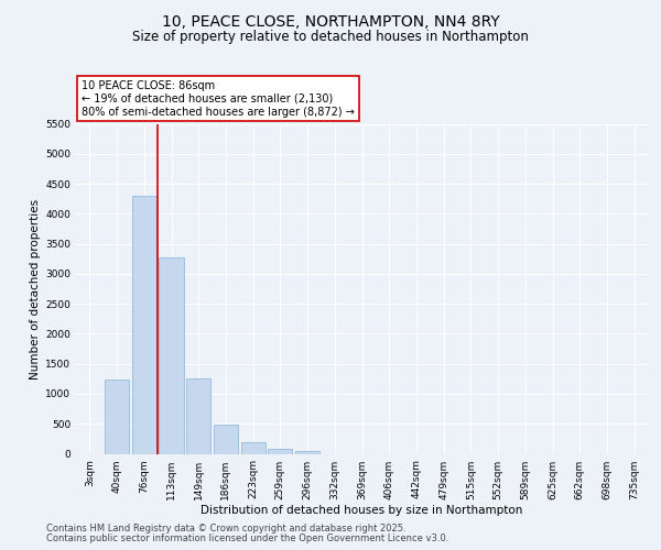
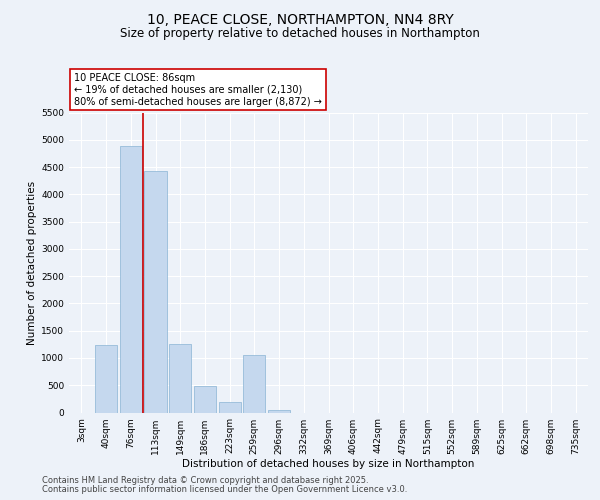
76sqm: 4300 -> 4880
113sqm: 3270 -> 4420
259sqm: 90 -> 1060
